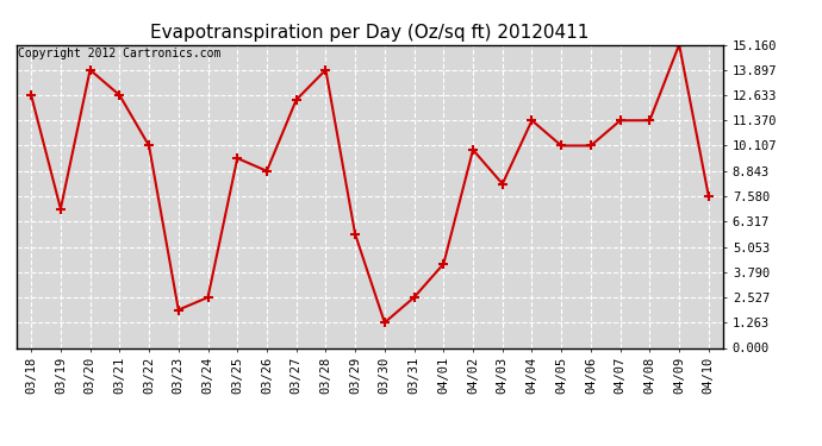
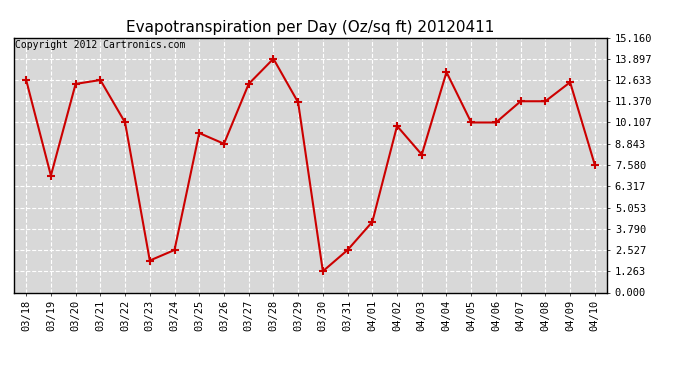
03/20: 13.9 -> 12.4
03/29: 5.7 -> 11.3
04/04: 11.4 -> 13.1
04/09: 15.2 -> 12.5
